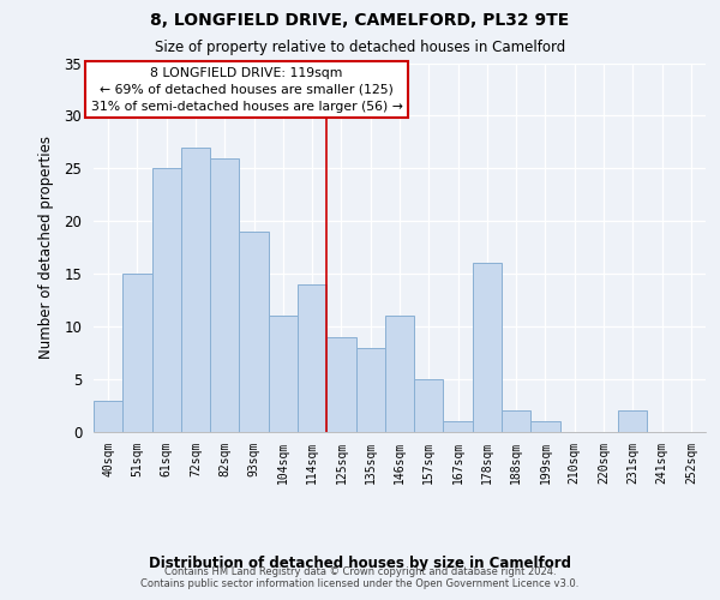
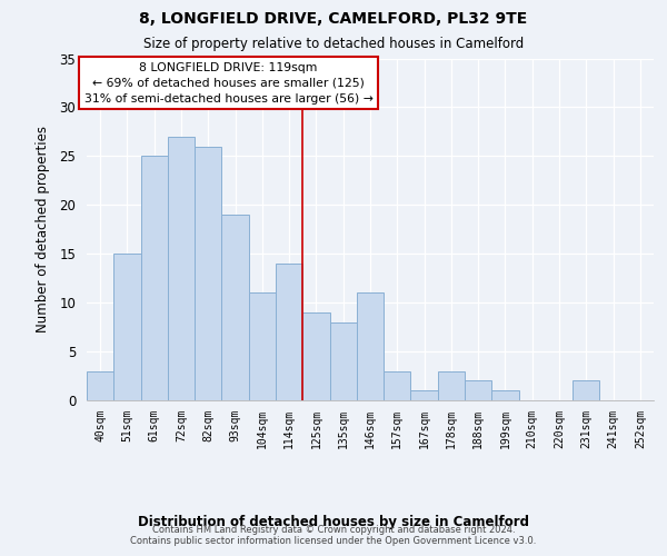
157sqm: 5 -> 3
178sqm: 16 -> 3
